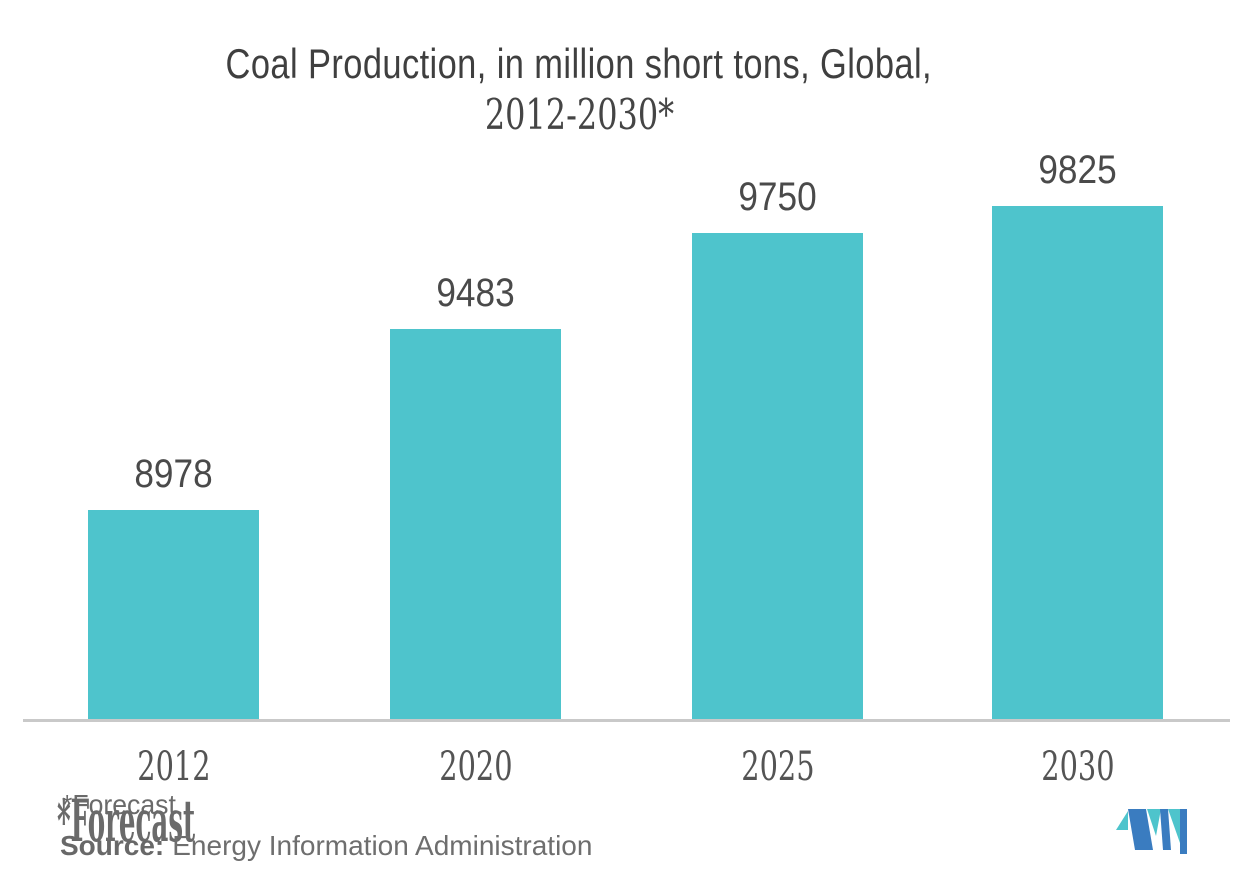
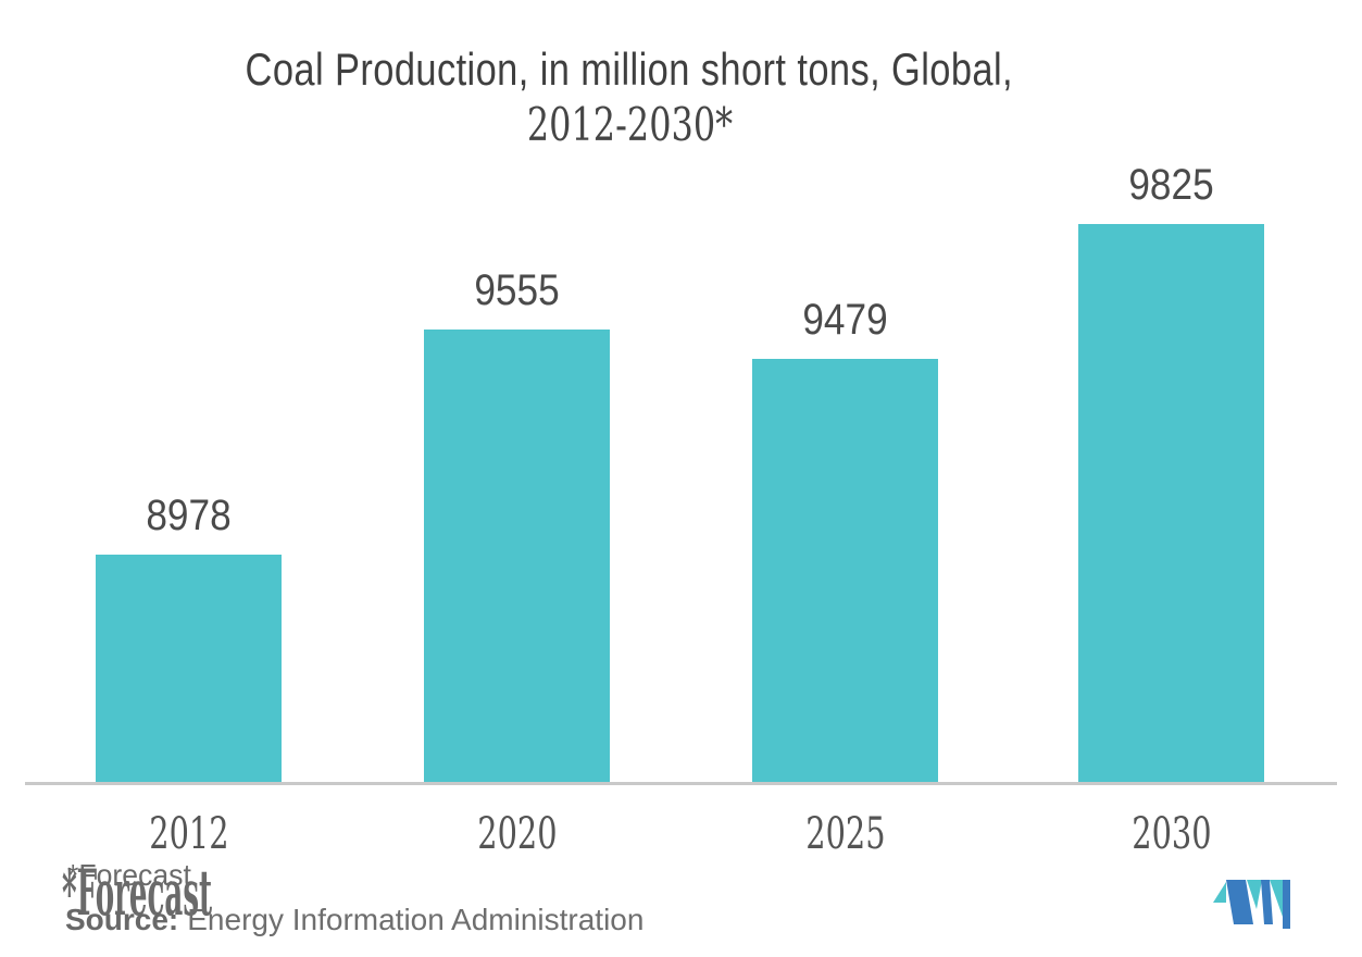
2020: 9483 -> 9555
2025: 9750 -> 9479
